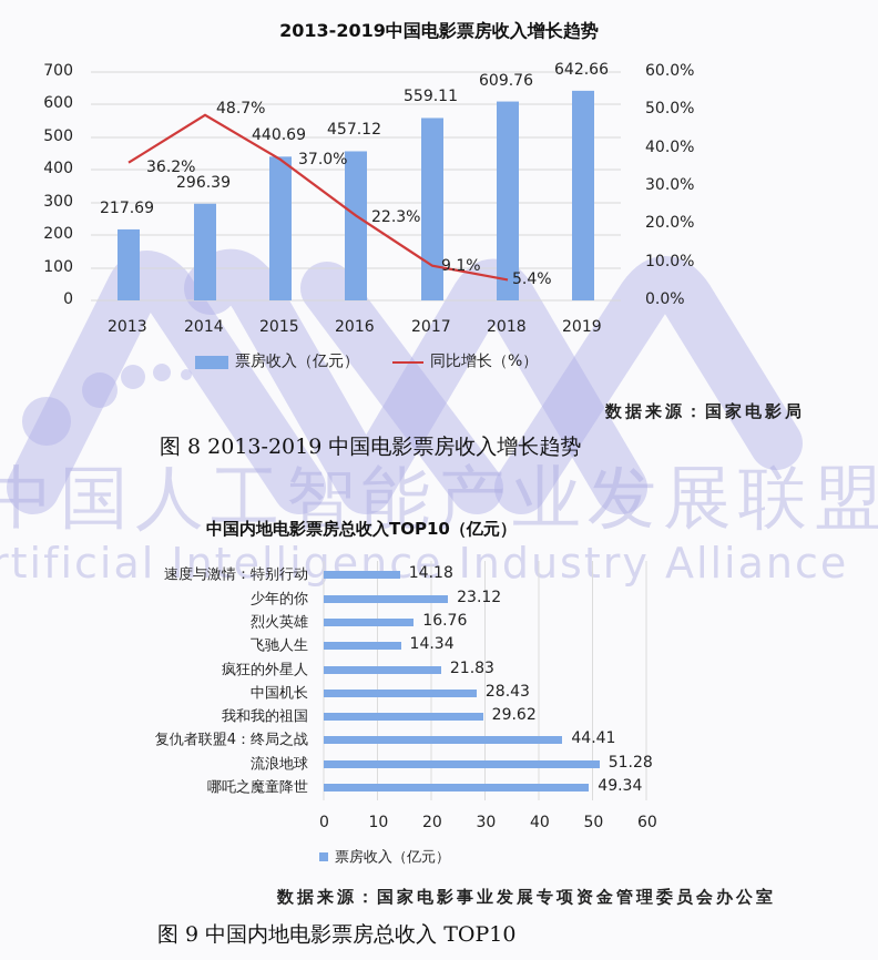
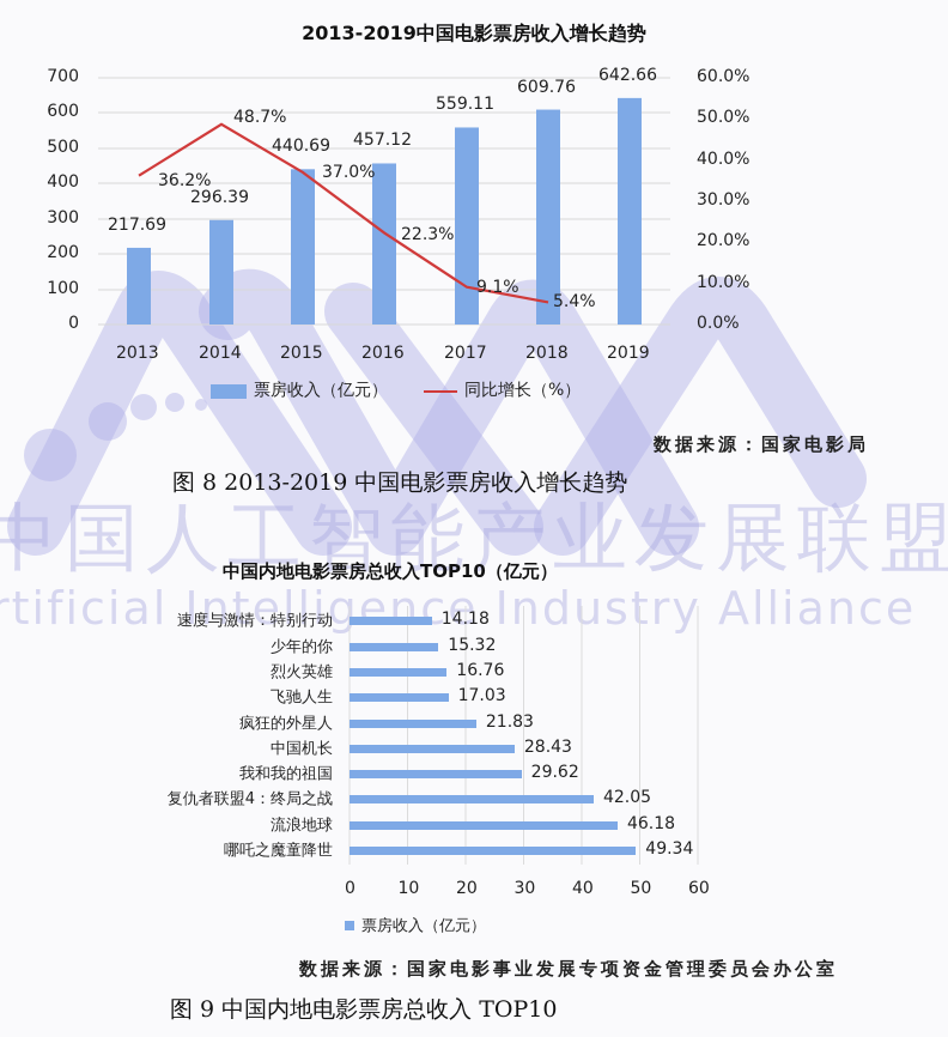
中国内地电影票房总收入TOP10（亿元）/少年的你: 23.12 -> 15.32
中国内地电影票房总收入TOP10（亿元）/飞驰人生: 14.34 -> 17.03
中国内地电影票房总收入TOP10（亿元）/复仇者联盟4：终局之战: 44.41 -> 42.05
中国内地电影票房总收入TOP10（亿元）/流浪地球: 51.28 -> 46.18
